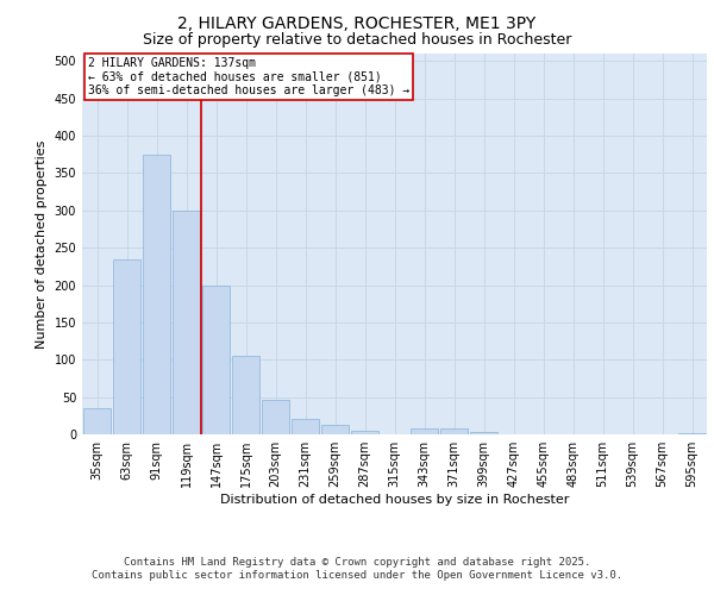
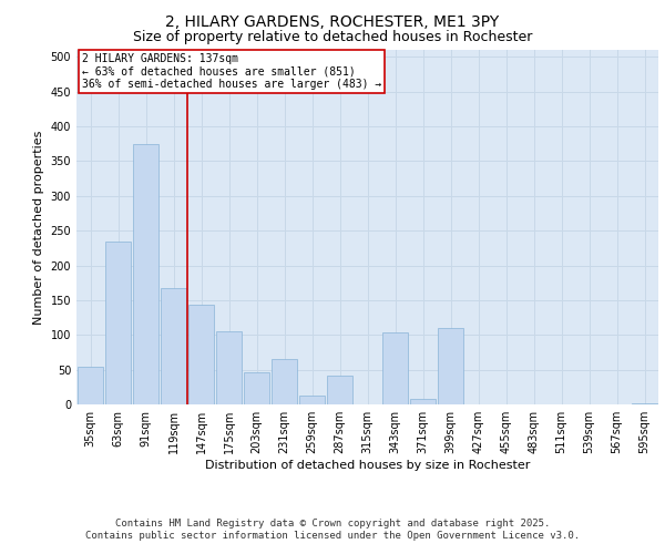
35sqm: 35 -> 54
119sqm: 300 -> 168
147sqm: 200 -> 144
231sqm: 20 -> 66
287sqm: 4 -> 42
343sqm: 8 -> 104
399sqm: 3 -> 110
